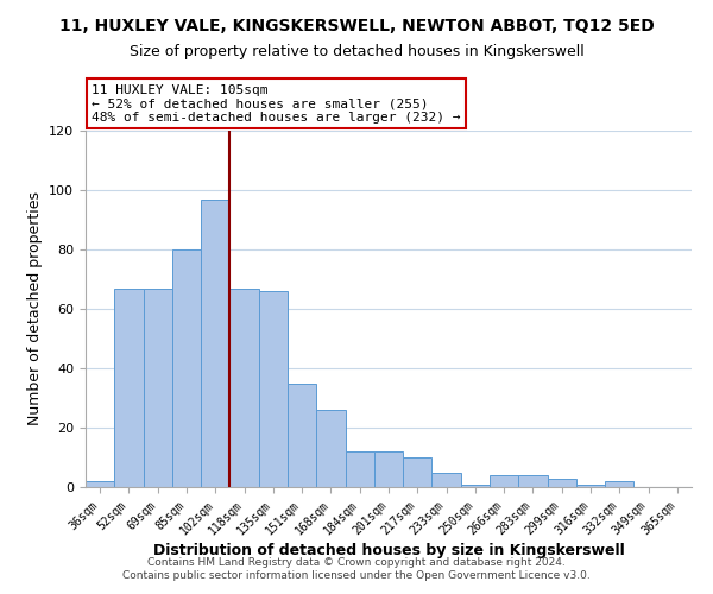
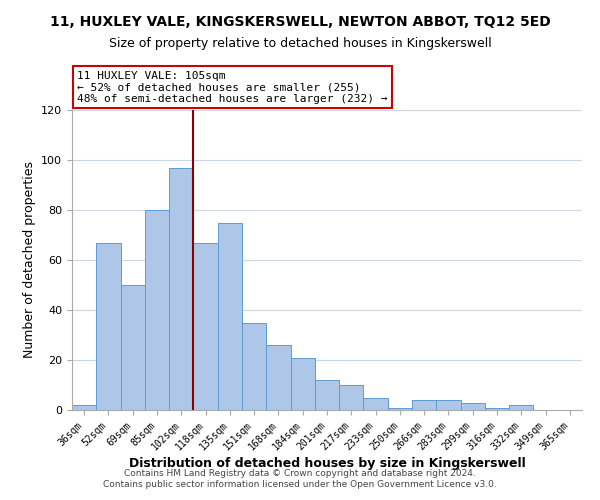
69sqm: 67 -> 50
135sqm: 66 -> 75
184sqm: 12 -> 21
